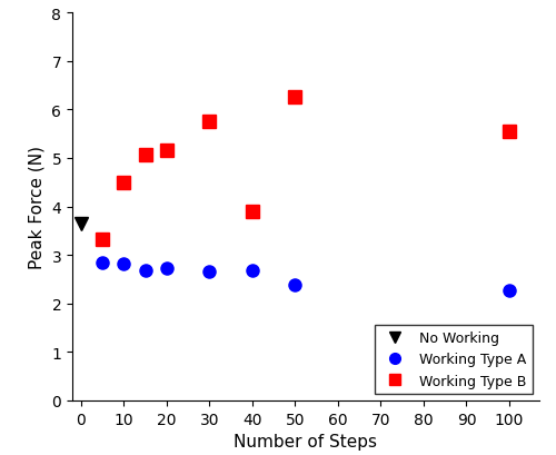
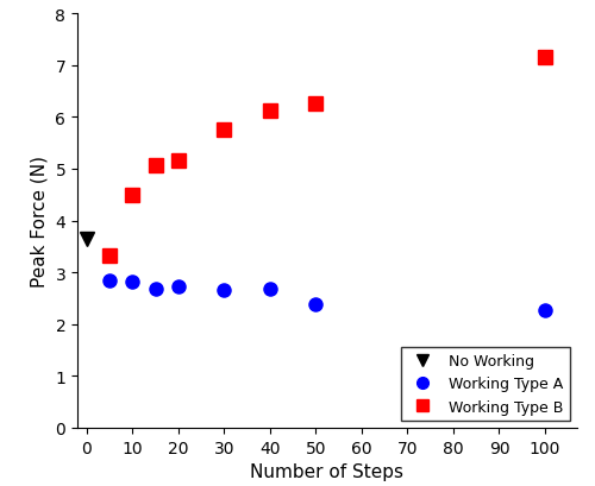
Working Type B/40: 3.90 -> 6.13
Working Type B/100: 5.55 -> 7.15
